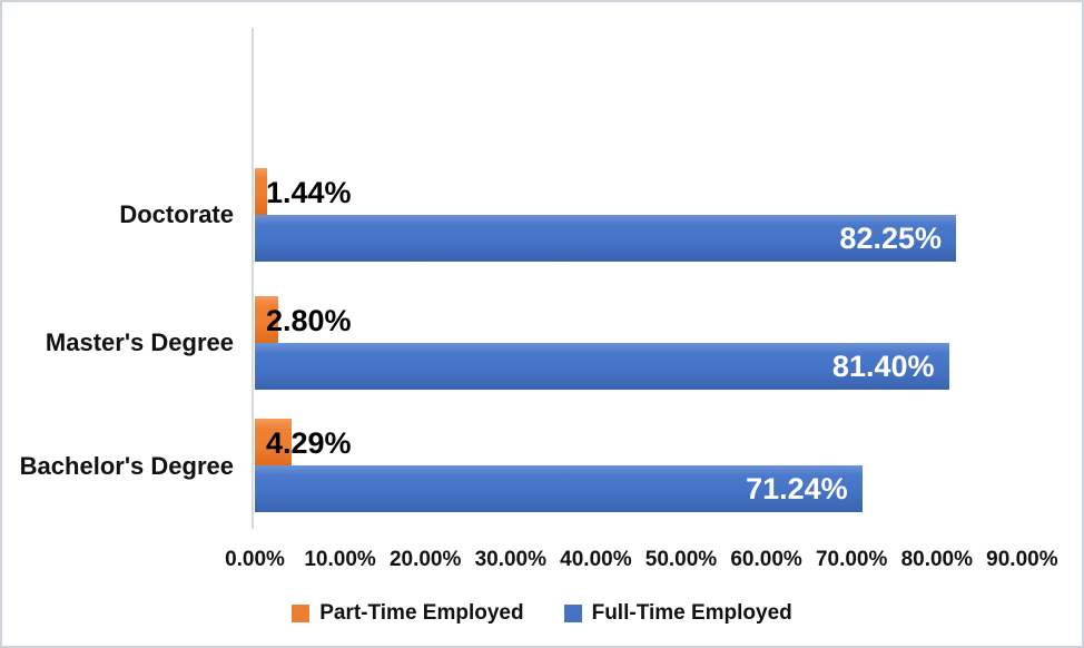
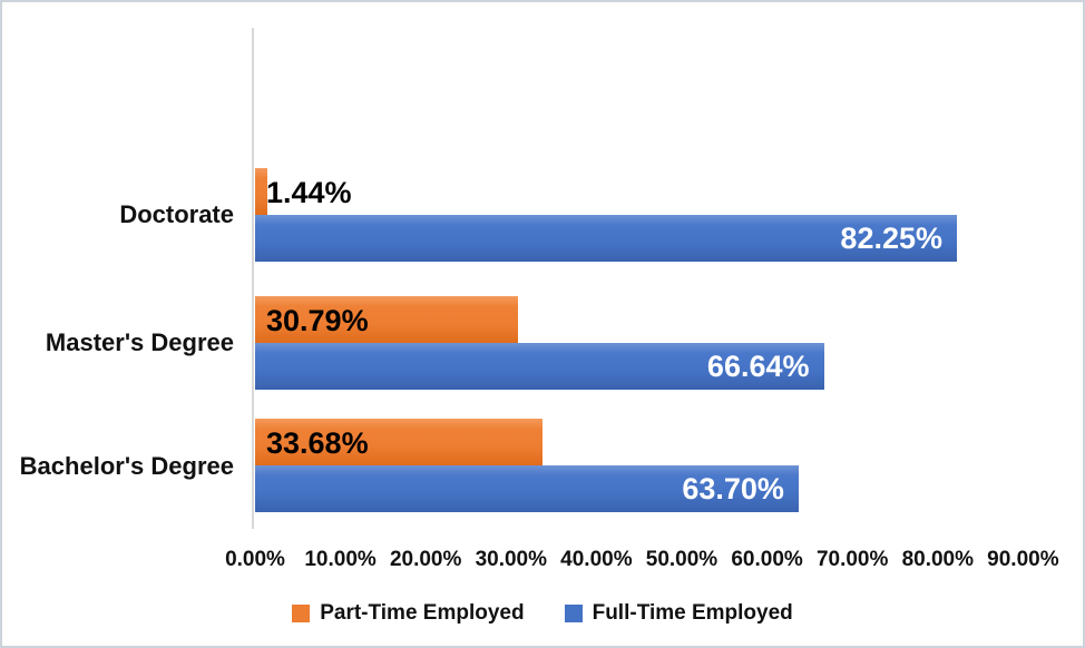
Part-Time Employed/Master's Degree: 2.80% -> 30.79%
Full-Time Employed/Master's Degree: 81.40% -> 66.64%
Part-Time Employed/Bachelor's Degree: 4.29% -> 33.68%
Full-Time Employed/Bachelor's Degree: 71.24% -> 63.70%
